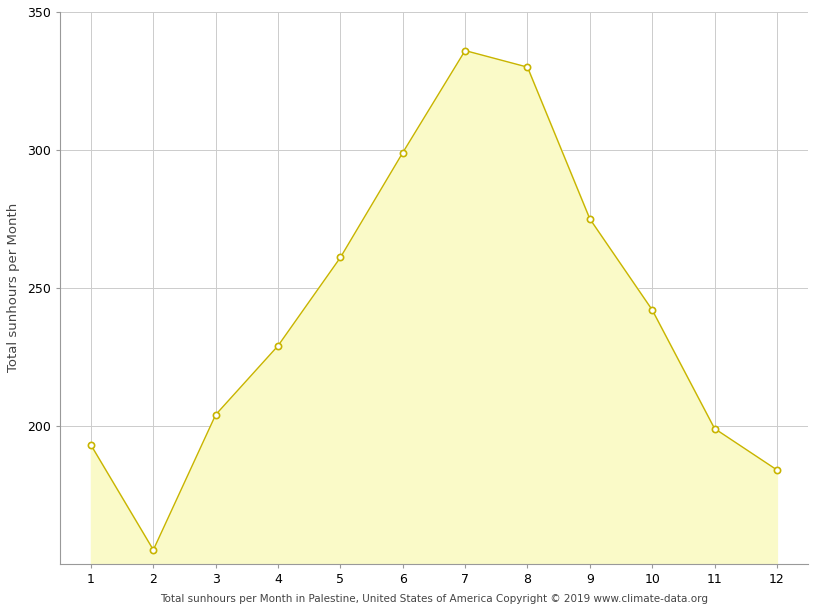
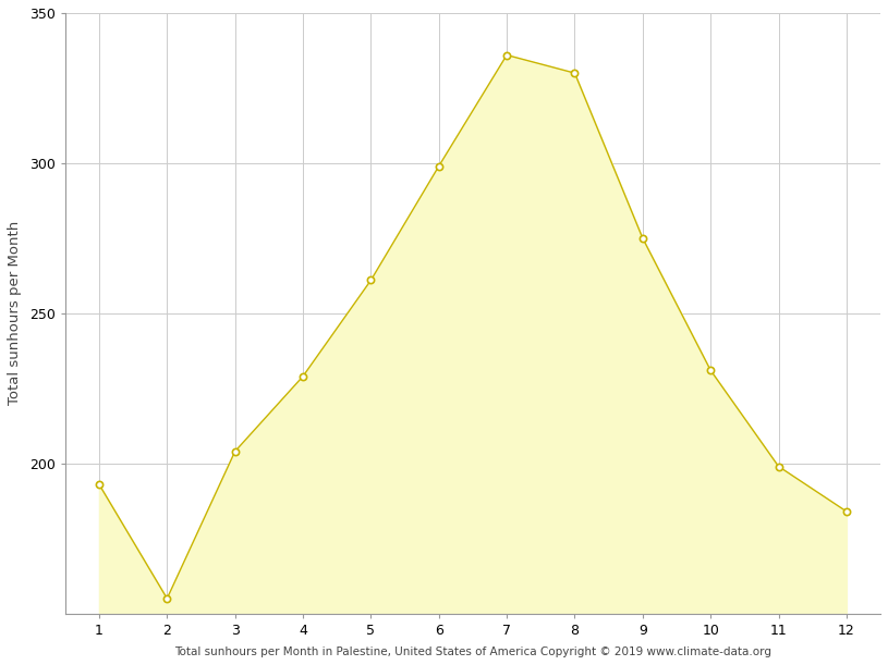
10: 242 -> 231
